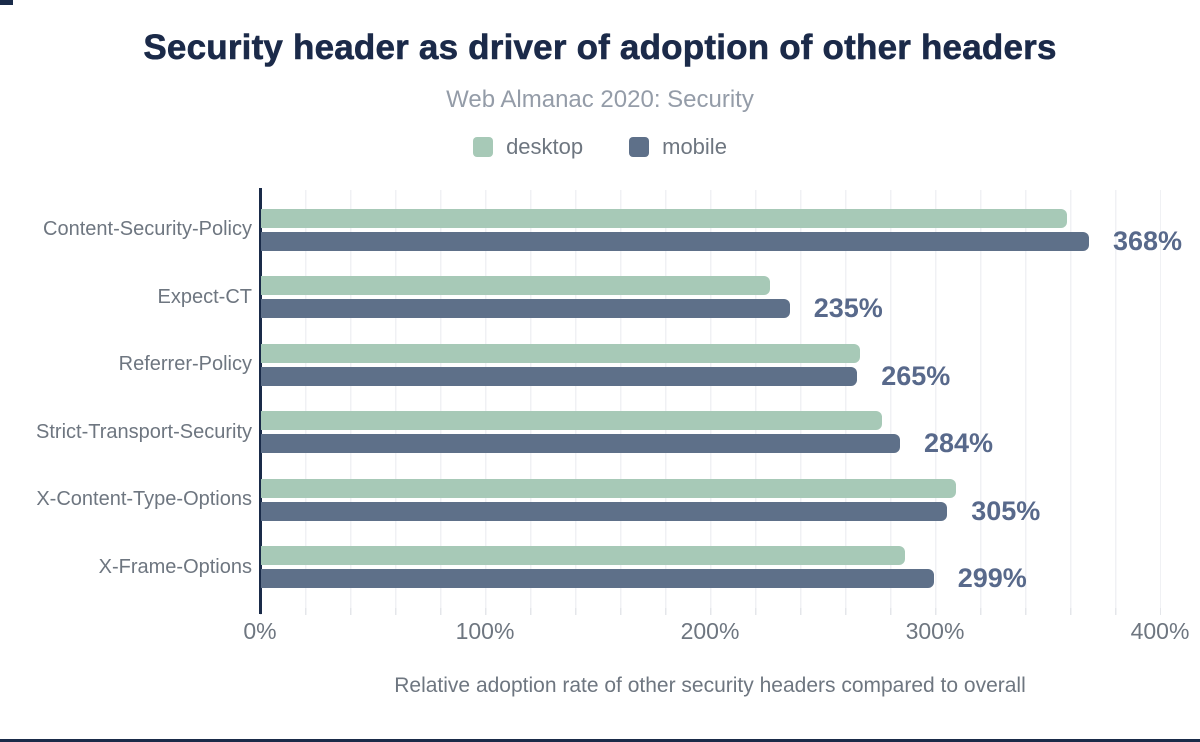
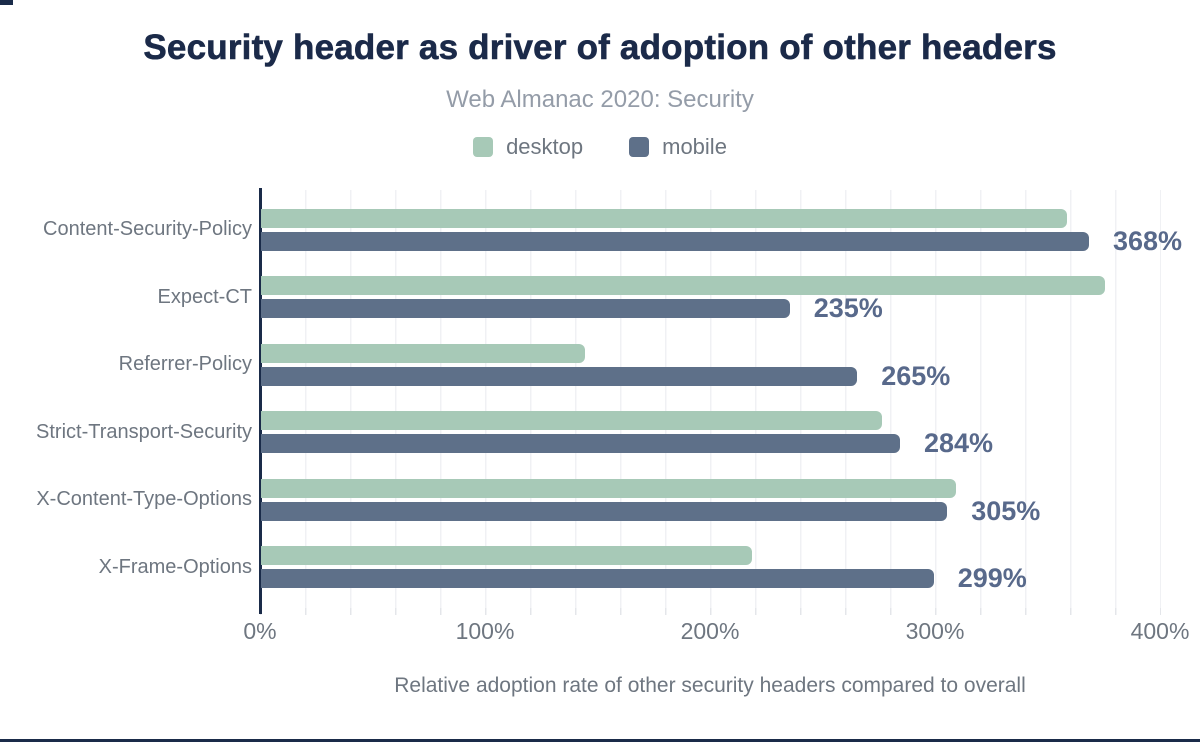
desktop/Expect-CT: 226% -> 375%
desktop/Referrer-Policy: 266% -> 144%
desktop/X-Frame-Options: 286% -> 218%
